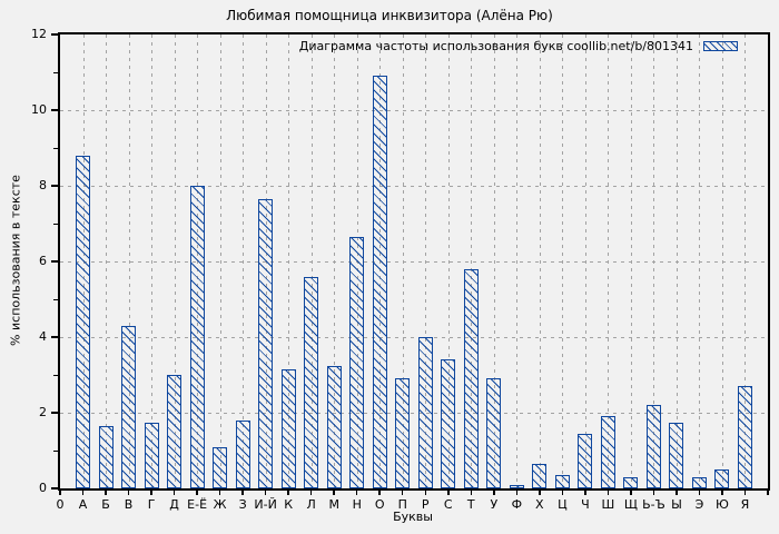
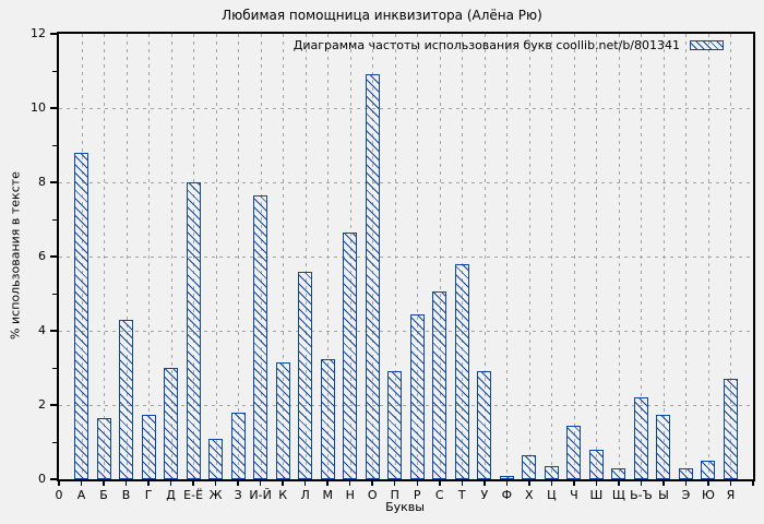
Р: 4.0 -> 4.5
С: 3.4 -> 5.0
Ш: 1.9 -> 0.8
